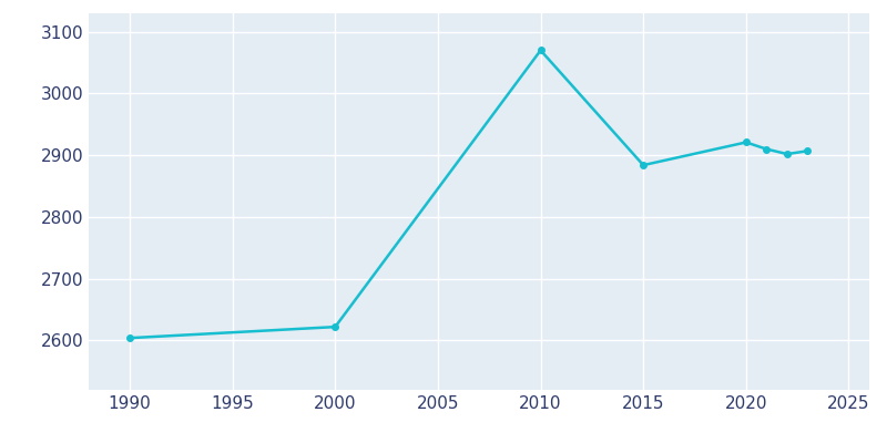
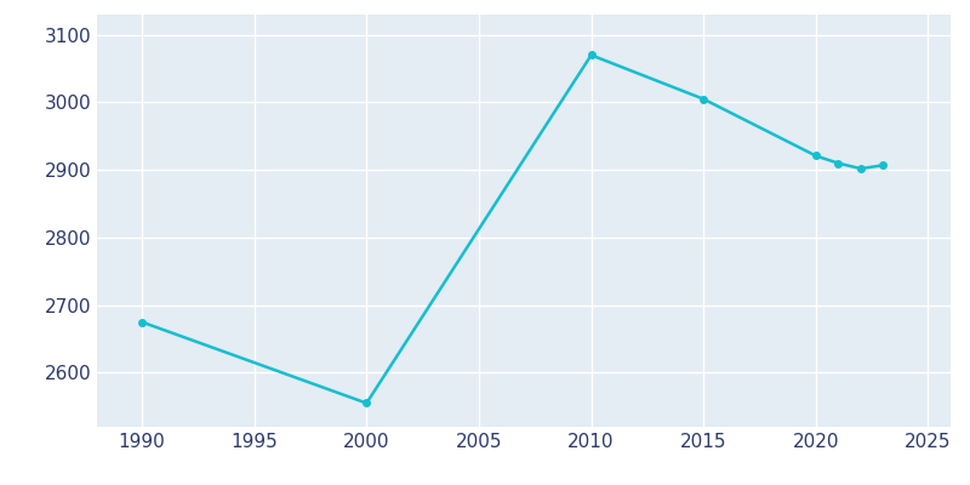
1990: 2604 -> 2675
2000: 2622 -> 2555
2015: 2884 -> 3005
